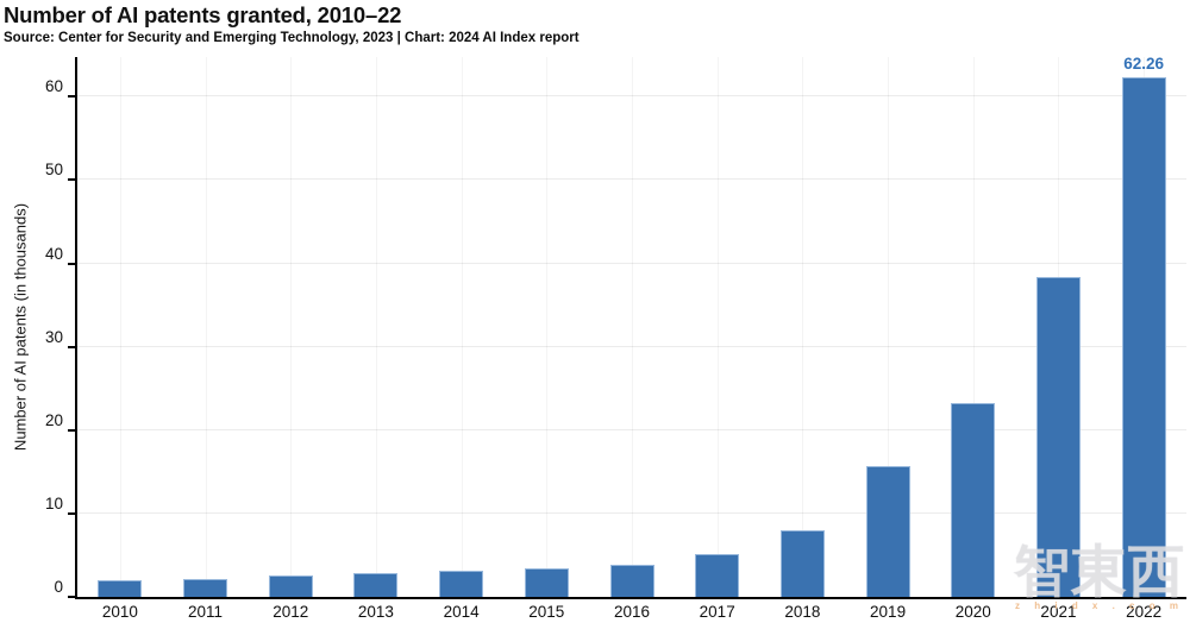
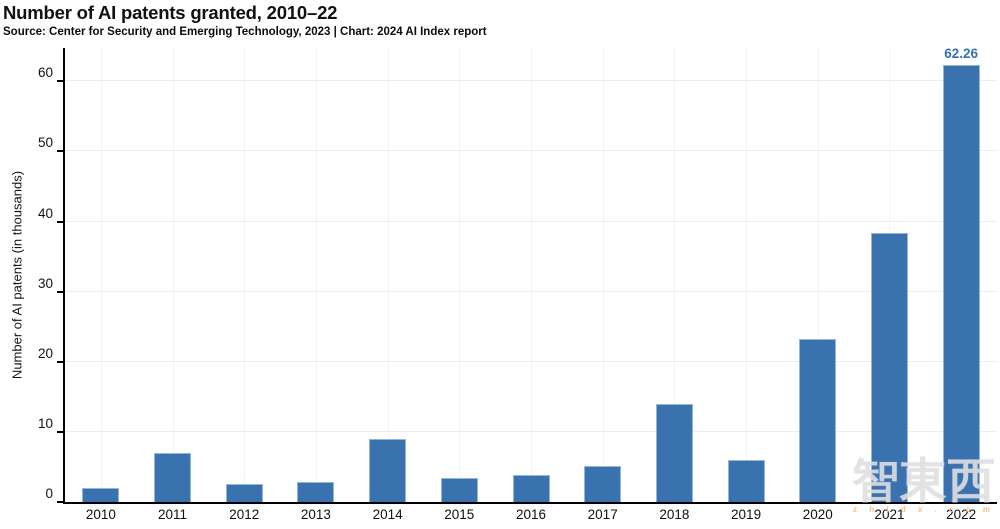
2011: 2 -> 7
2014: 3 -> 9
2018: 8 -> 14
2019: 16 -> 6
